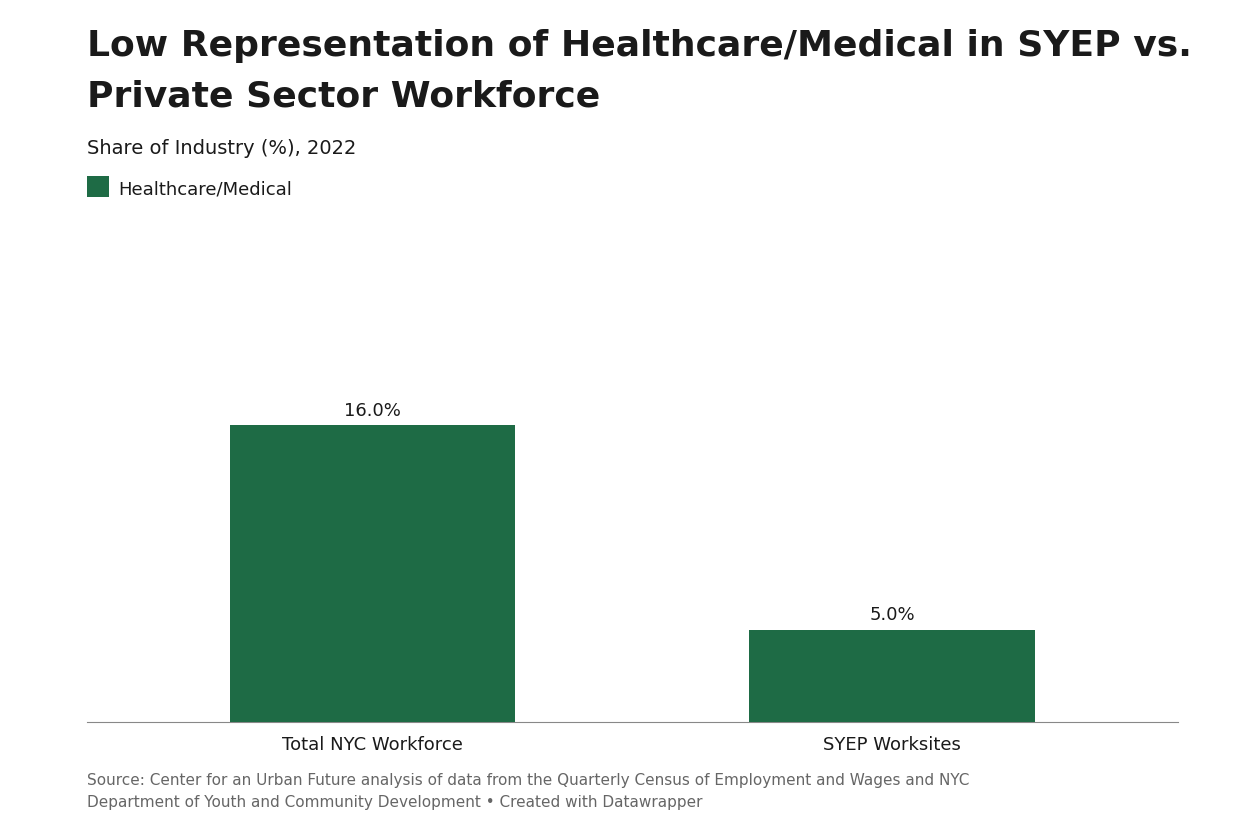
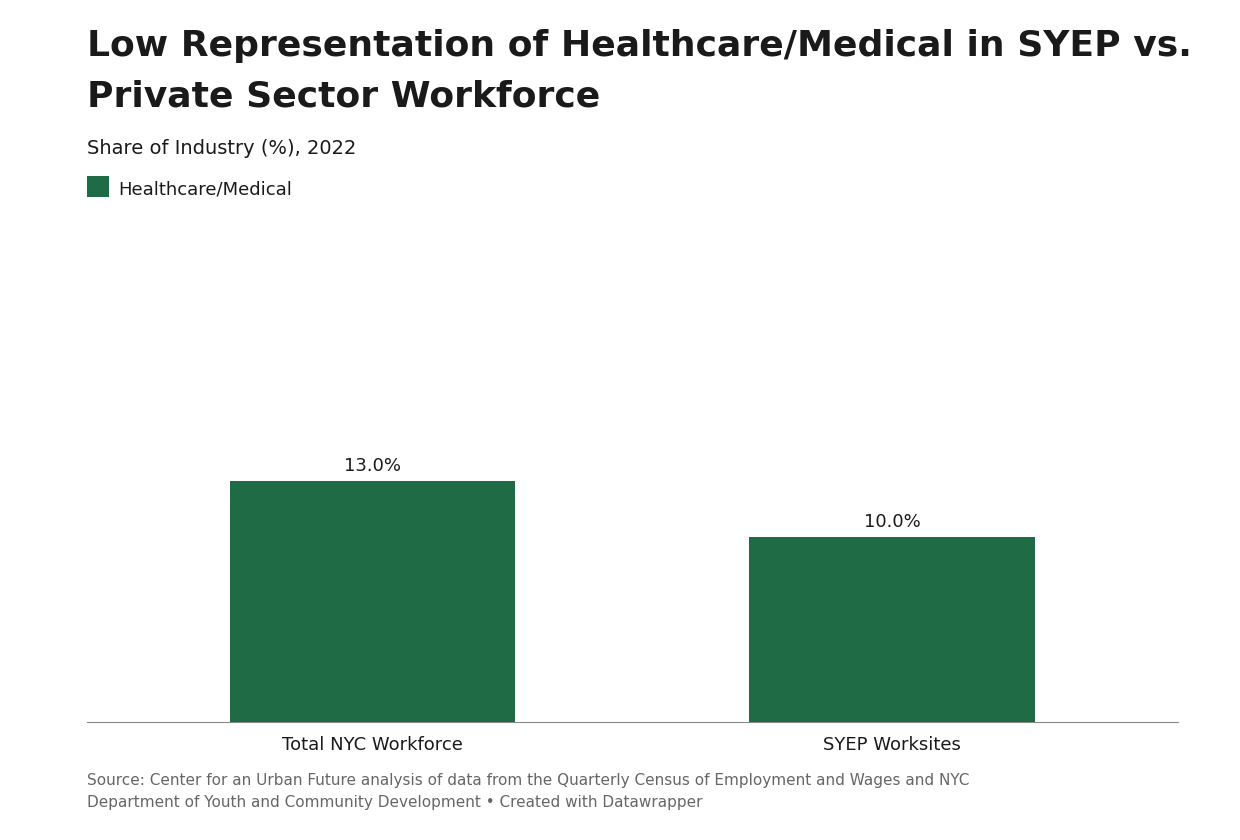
Total NYC Workforce: 16.0% -> 13.0%
SYEP Worksites: 5.0% -> 10.0%
